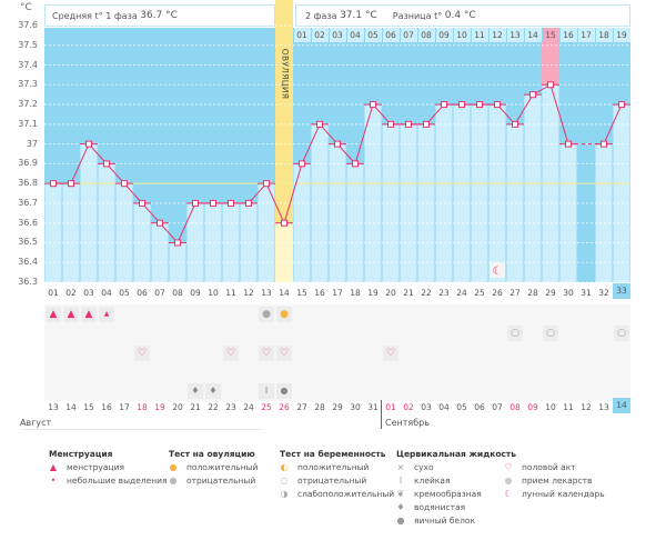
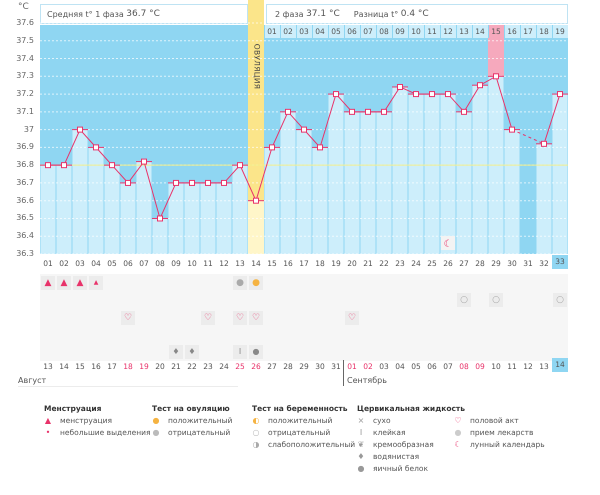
07: 36.60 -> 36.82
23: 37.20 -> 37.24
32: 37.00 -> 36.92
